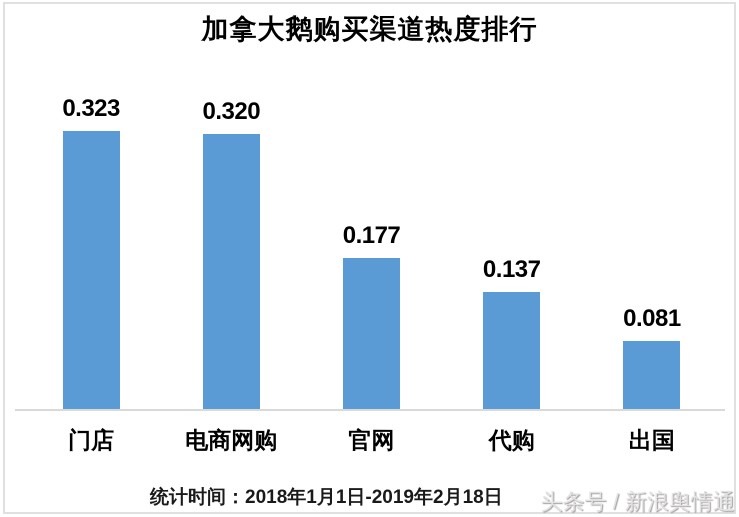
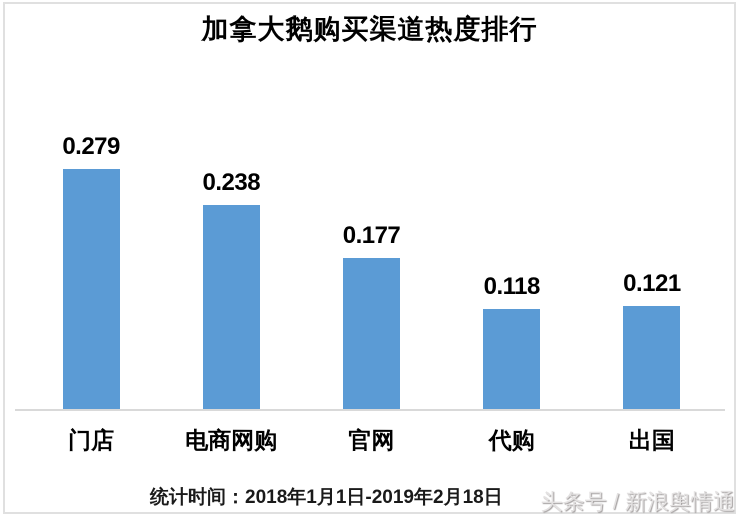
门店: 0.323 -> 0.279
电商网购: 0.320 -> 0.238
代购: 0.137 -> 0.118
出国: 0.081 -> 0.121
